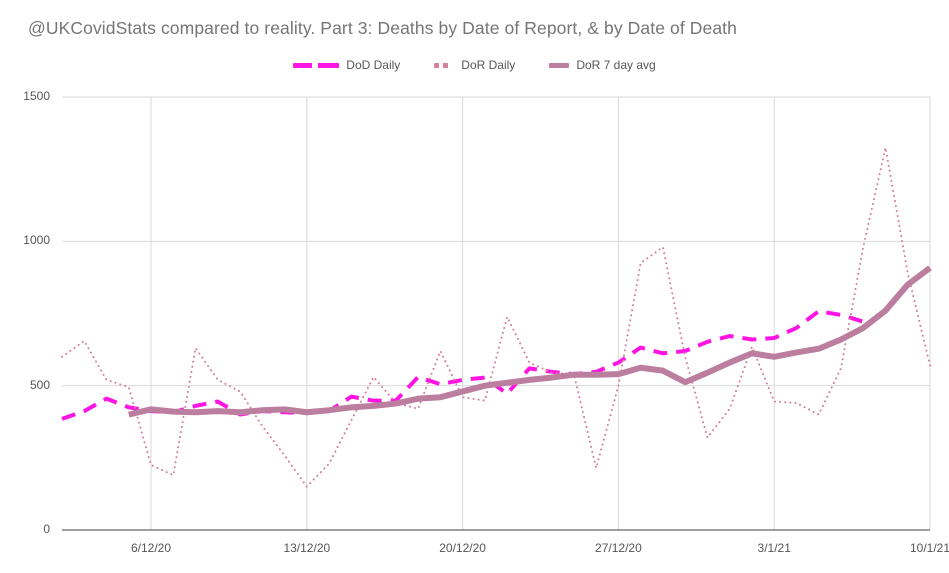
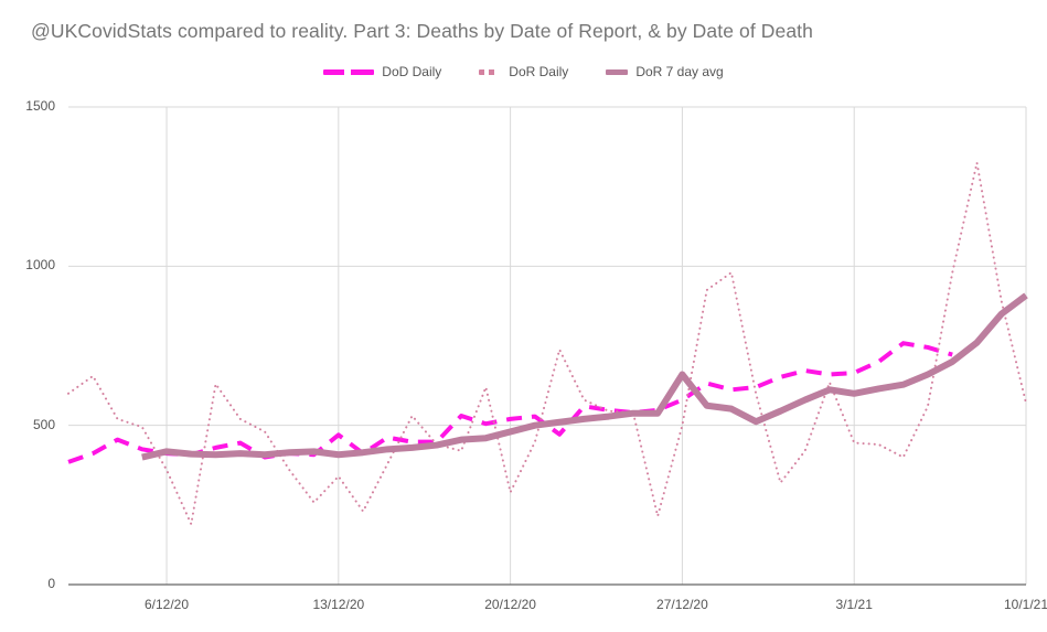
DoR Daily/6/12/20: 220 -> 360
DoD Daily/13/12/20: 400 -> 470
DoR Daily/13/12/20: 150 -> 340
DoR Daily/20/12/20: 460 -> 290
DoR 7 day avg/27/12/20: 540 -> 660
